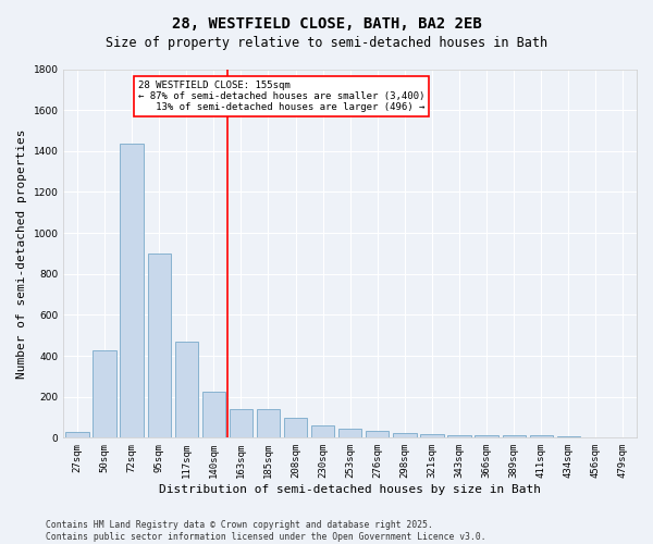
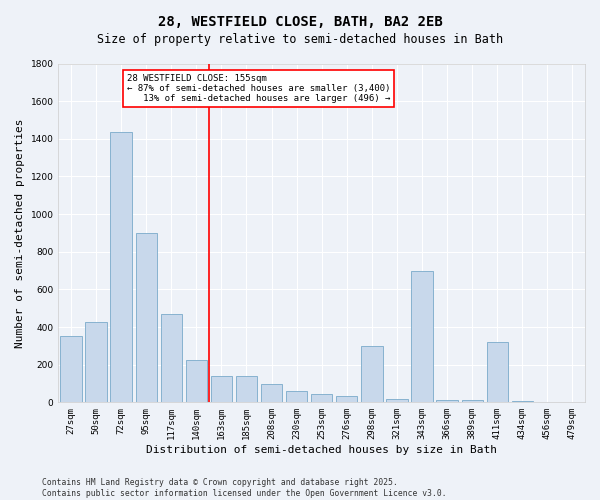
27sqm: 30 -> 350
298sqm: 20 -> 300
343sqm: 10 -> 700
411sqm: 10 -> 320
